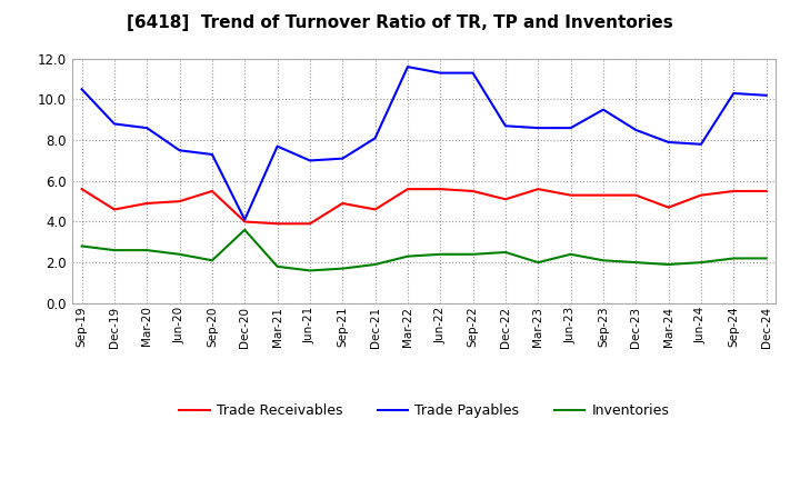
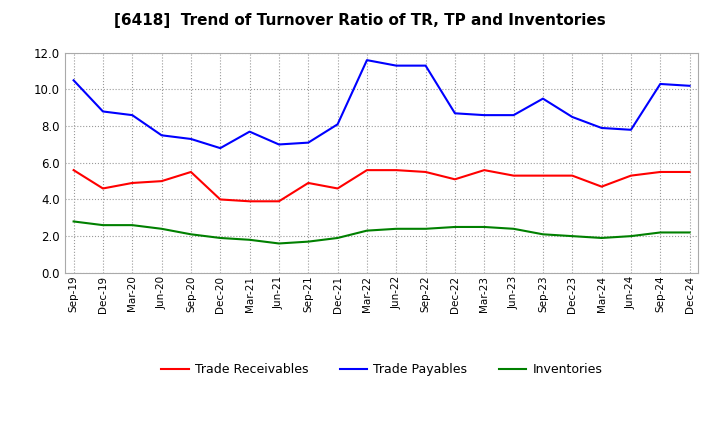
Trade Payables/Dec-20: 4.1 -> 6.8
Inventories/Dec-20: 3.6 -> 1.9
Inventories/Mar-23: 2.0 -> 2.5
